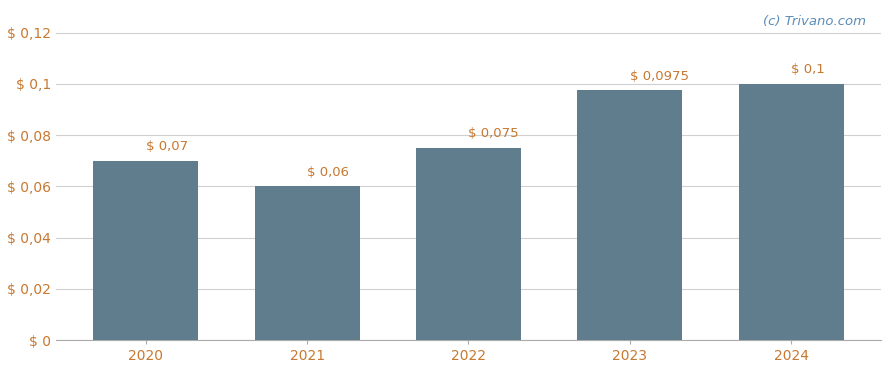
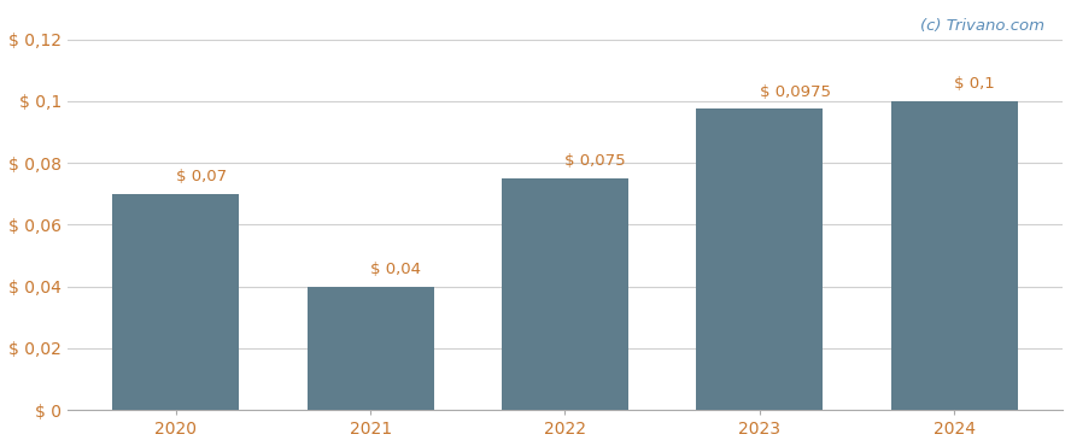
2021: 0,06 -> 0,04
